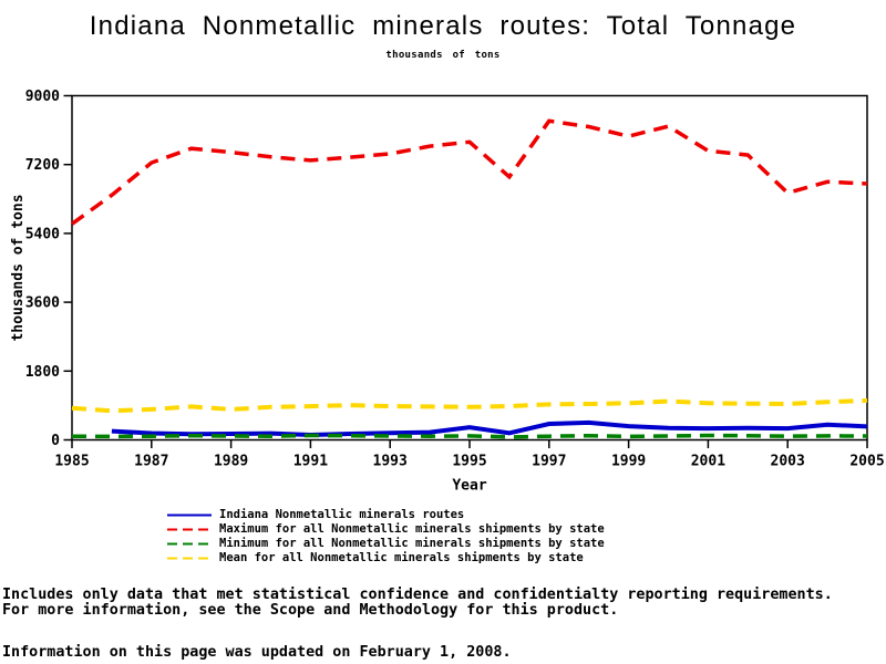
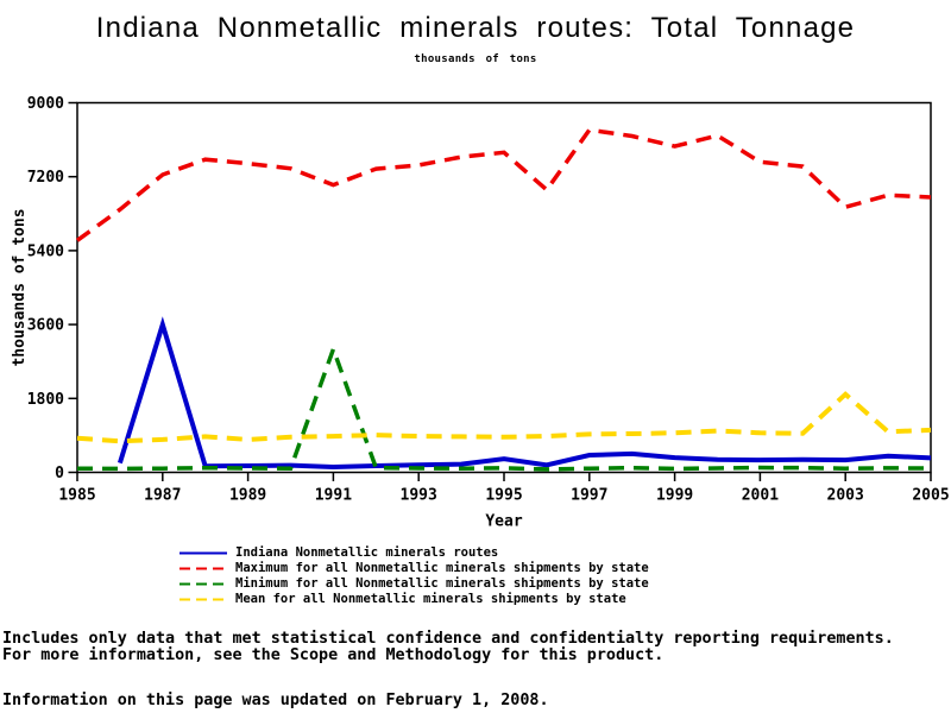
Indiana Nonmetallic minerals routes/1987: 200 -> 3600
Maximum for all Nonmetallic minerals shipments by state/1991: 7300 -> 7000
Minimum for all Nonmetallic minerals shipments by state/1991: 100 -> 3000
Mean for all Nonmetallic minerals shipments by state/2003: 900 -> 1900
